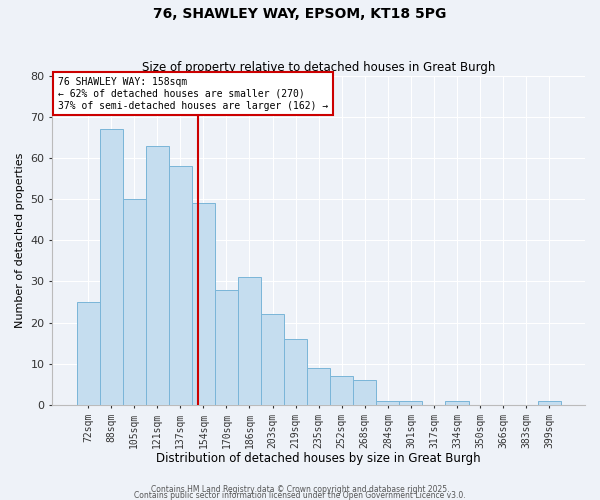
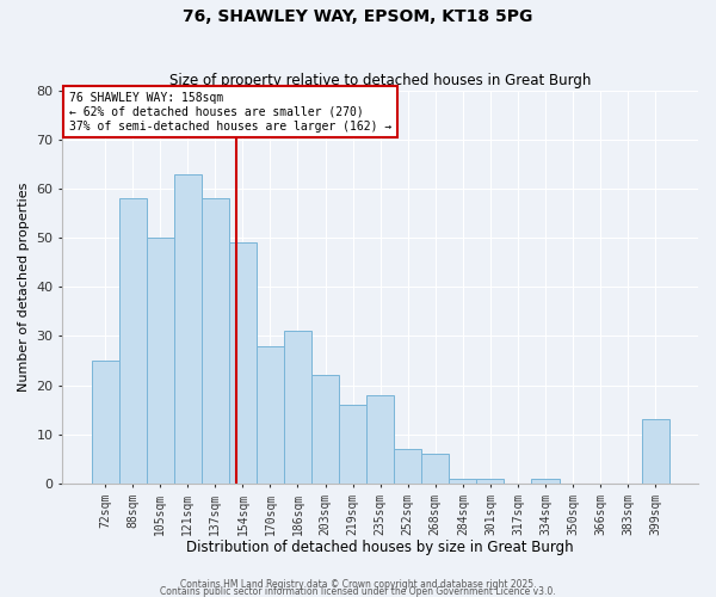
88sqm: 67 -> 58
235sqm: 9 -> 18
399sqm: 1 -> 13
